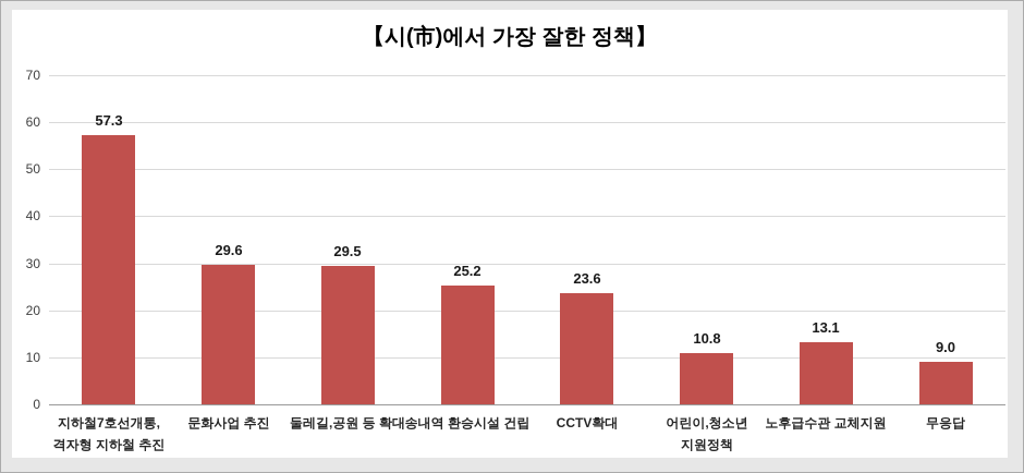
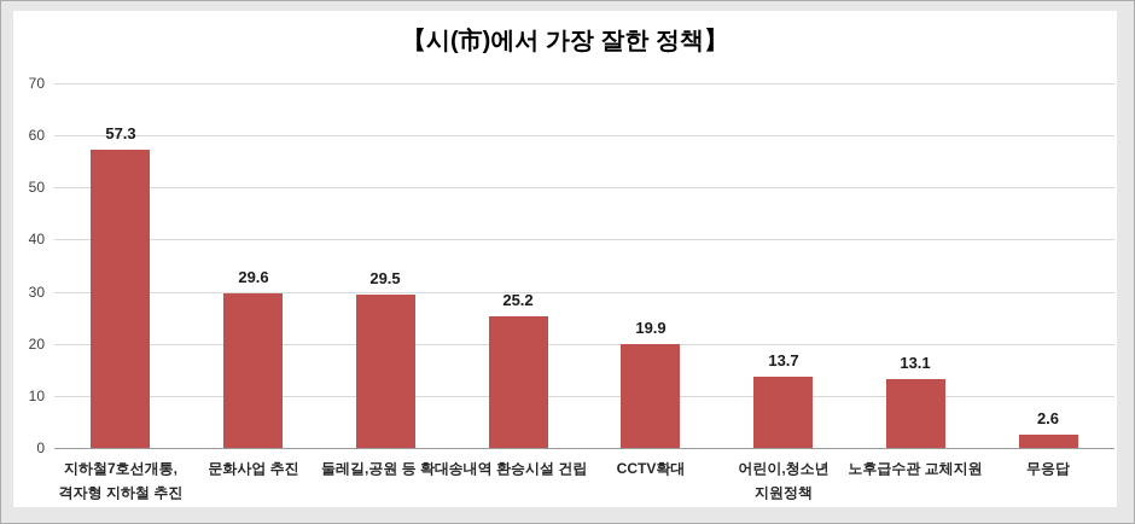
CCTV확대: 23.6 -> 19.9
어린이,청소년 지원정책: 10.8 -> 13.7
무응답: 9.0 -> 2.6
